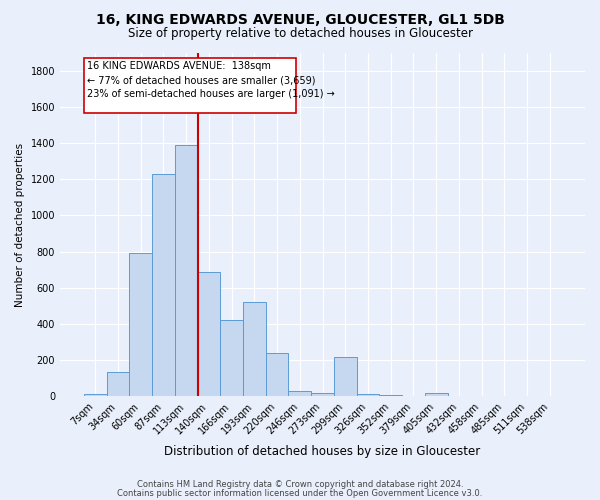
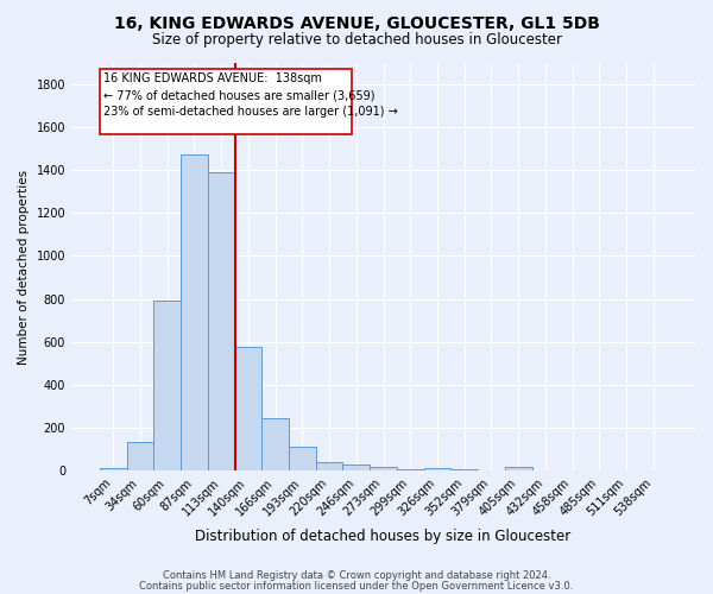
87sqm: 1230 -> 1470
140sqm: 690 -> 580
166sqm: 420 -> 240
193sqm: 520 -> 120
220sqm: 240 -> 40
299sqm: 220 -> 10
